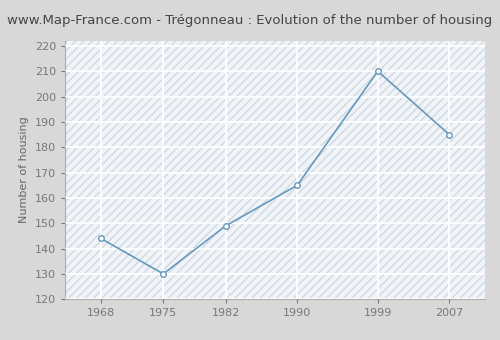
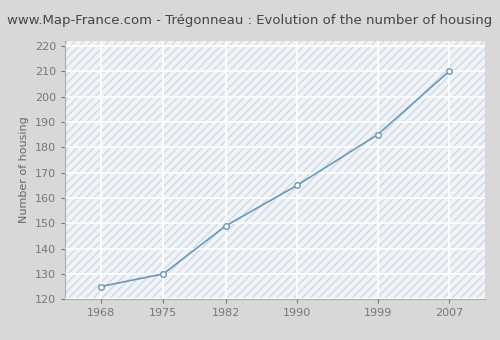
1968: 144 -> 125
1999: 210 -> 185
2007: 185 -> 210
